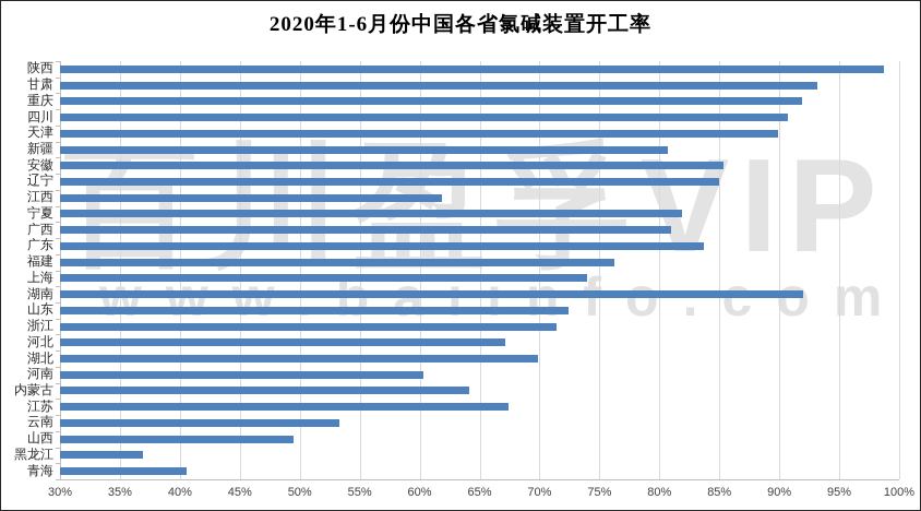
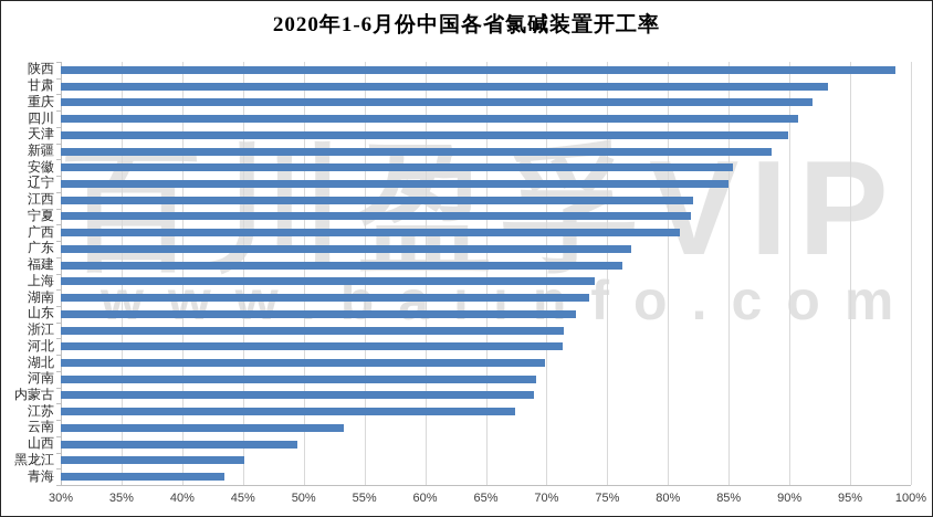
新疆: 80.7% -> 88.5%
江西: 61.9% -> 82.1%
广东: 83.7% -> 77.0%
湖南: 92.0% -> 73.5%
河北: 67.1% -> 71.3%
河南: 60.3% -> 69.1%
内蒙古: 64.1% -> 69.0%
黑龙江: 36.9% -> 45.1%
青海: 40.6% -> 43.5%
